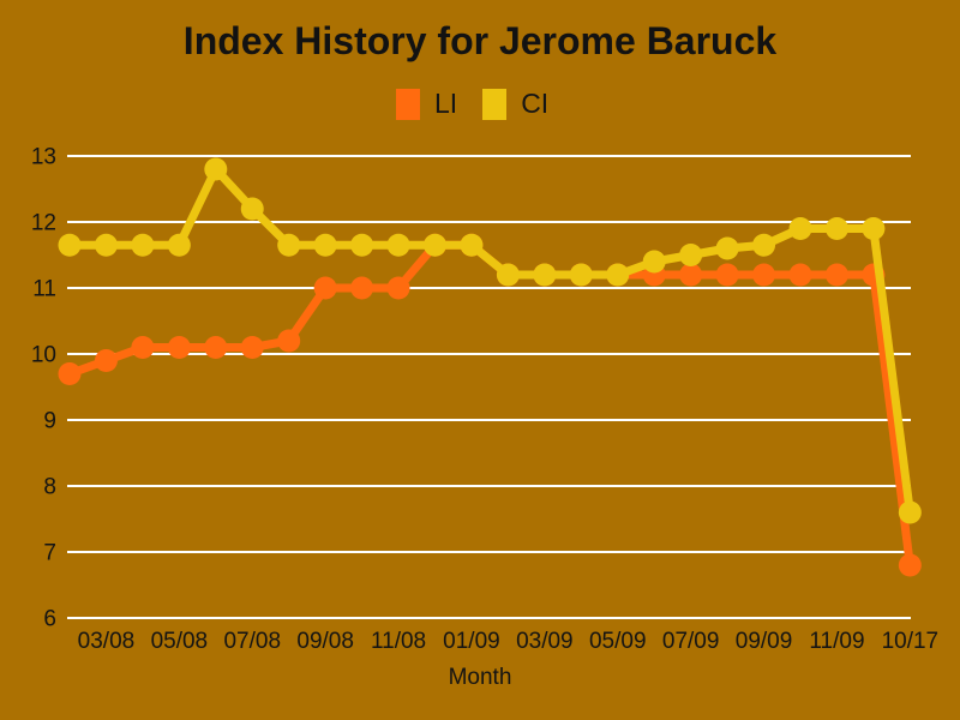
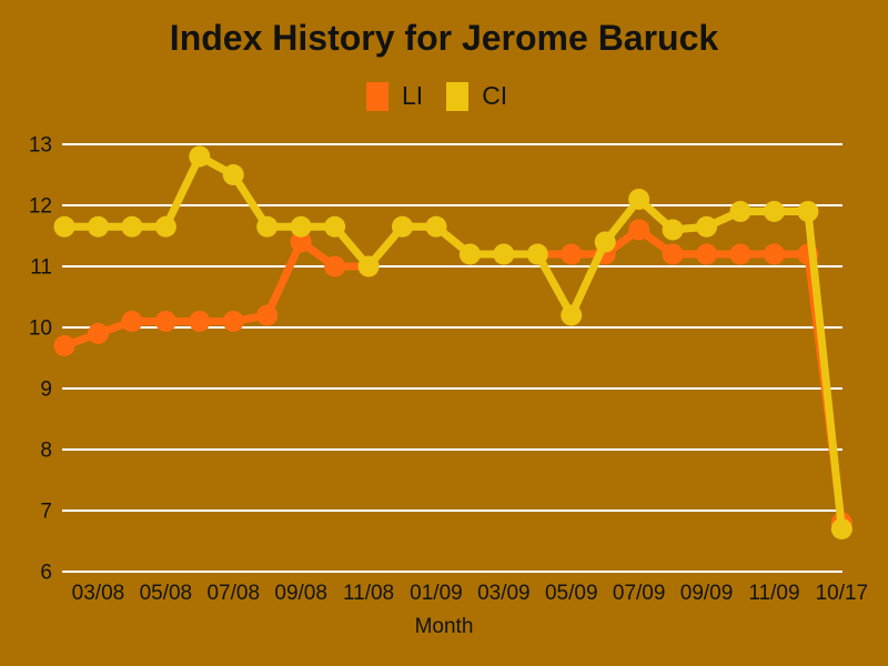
CI/07/08: 12.2 -> 12.5
LI/09/08: 11.0 -> 11.4
CI/11/08: 11.7 -> 11.0
CI/05/09: 11.2 -> 10.2
LI/07/09: 11.2 -> 11.6
CI/07/09: 11.5 -> 12.1
CI/10/17: 7.6 -> 6.7
